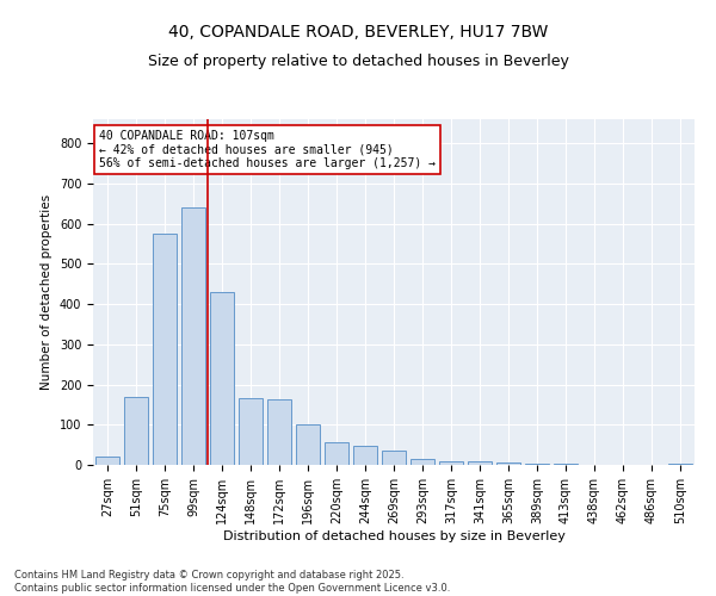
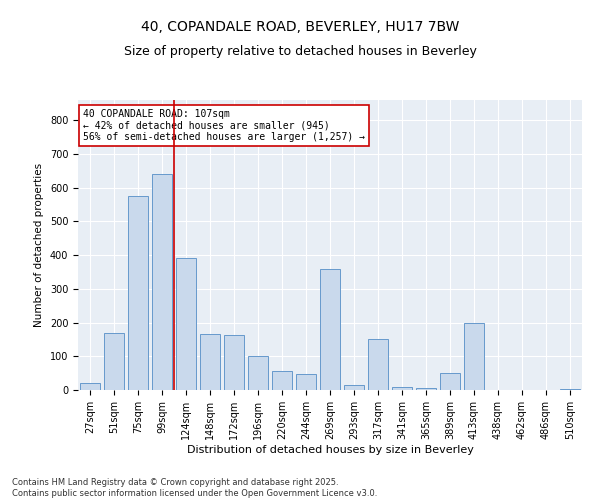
124sqm: 430 -> 390
269sqm: 35 -> 360
317sqm: 10 -> 150
389sqm: 3 -> 50
413sqm: 4 -> 200
